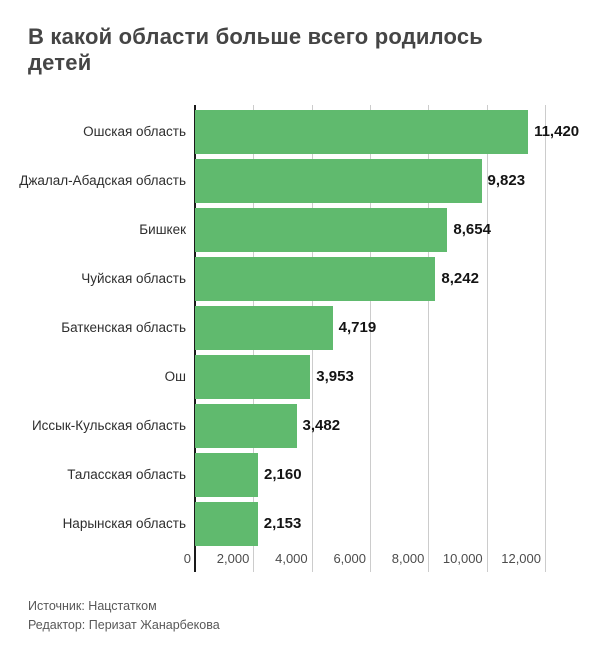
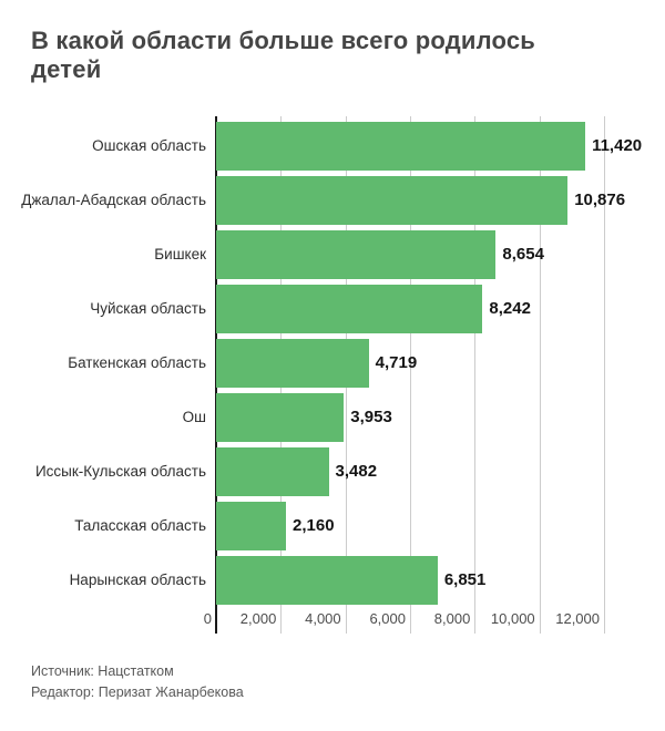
Джалал-Абадская область: 9,823 -> 10,876
Нарынская область: 2,153 -> 6,851
